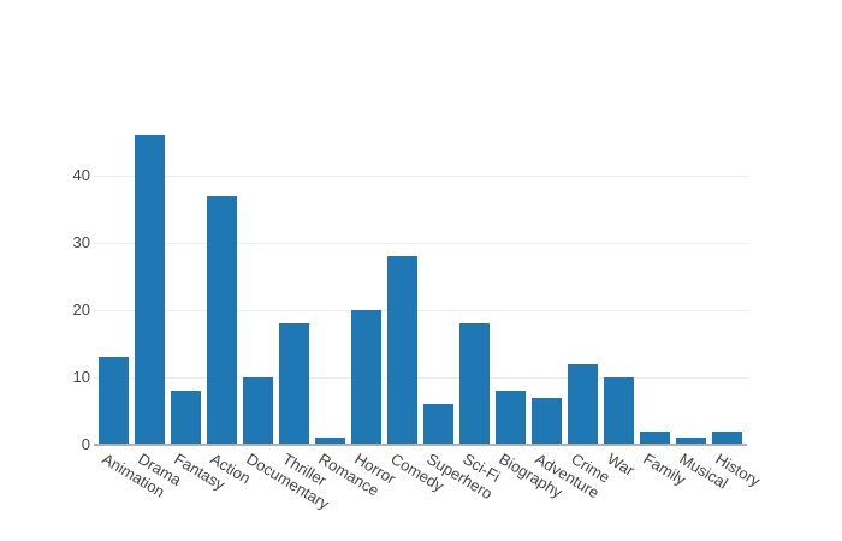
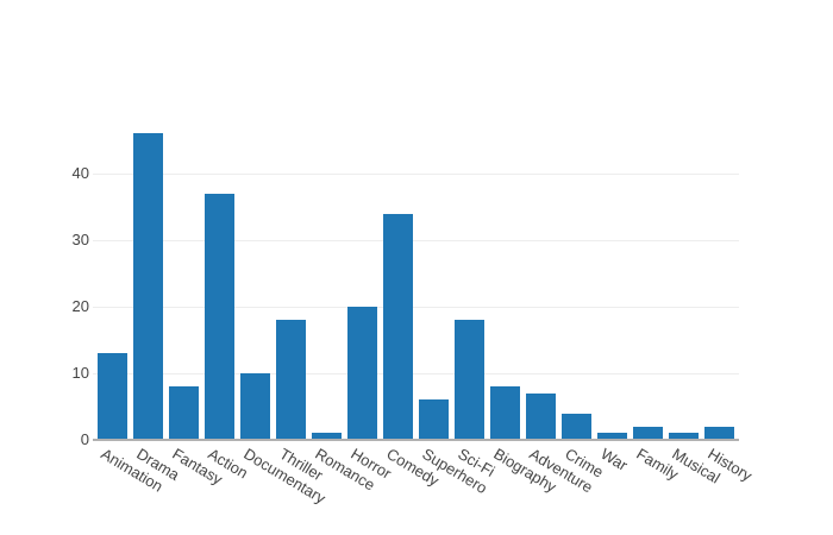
Comedy: 28 -> 34
Crime: 12 -> 4
War: 10 -> 1
